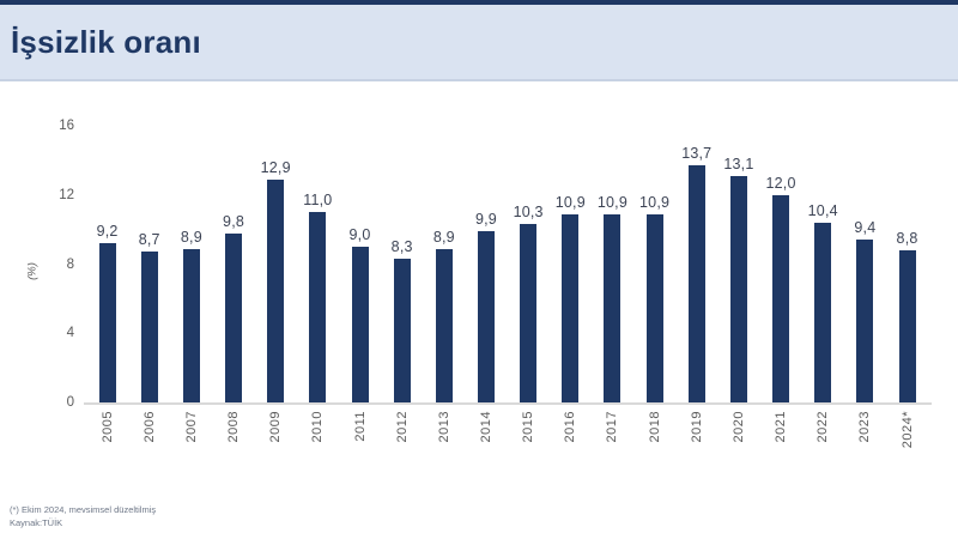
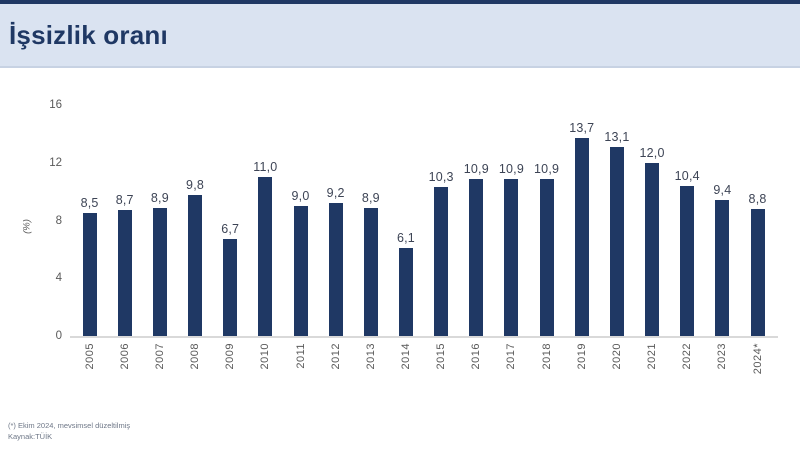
2005: 9,2 -> 8,5
2009: 12,9 -> 6,7
2012: 8,3 -> 9,2
2014: 9,9 -> 6,1
